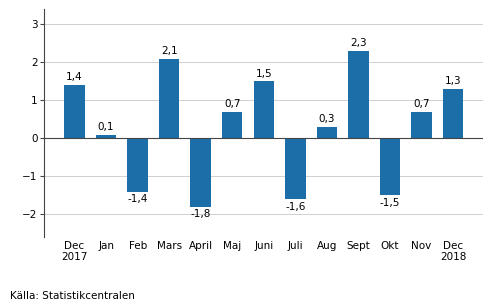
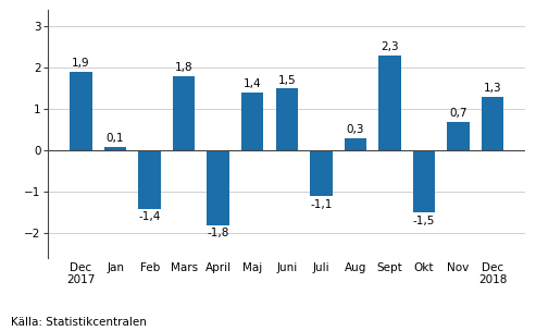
Dec 2017: 1,4 -> 1,9
Mars: 2,1 -> 1,8
Maj: 0,7 -> 1,4
Juli: -1,6 -> -1,1
